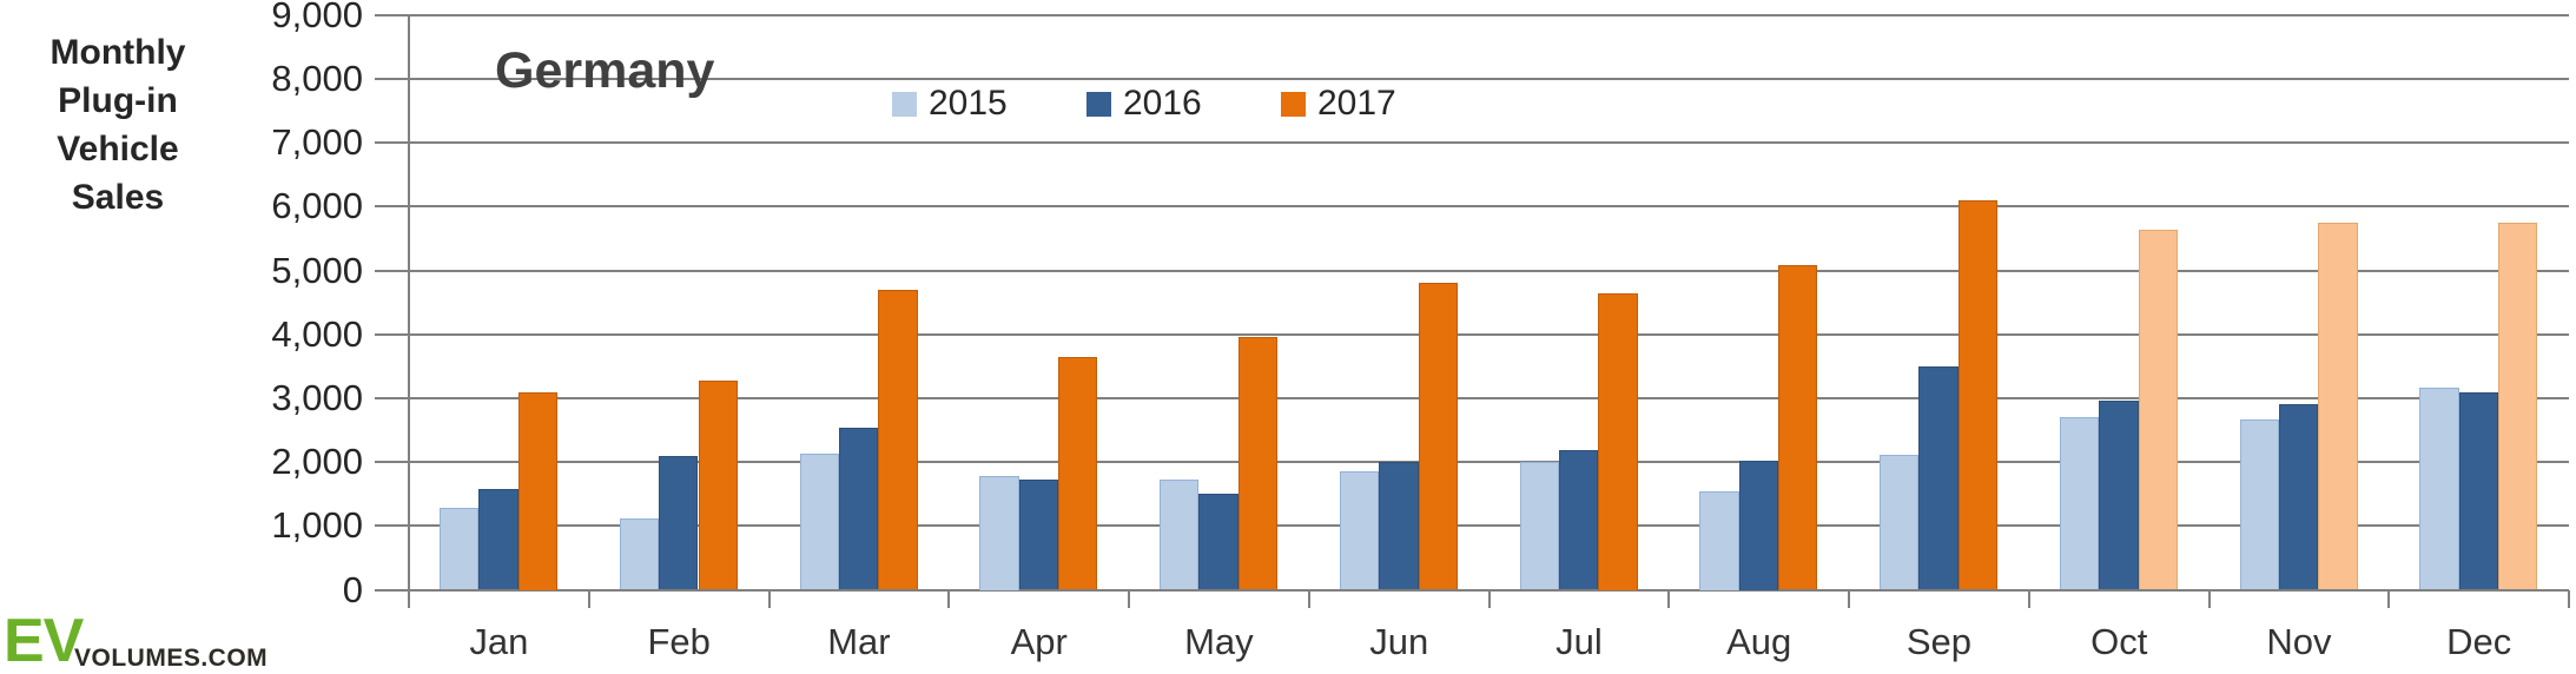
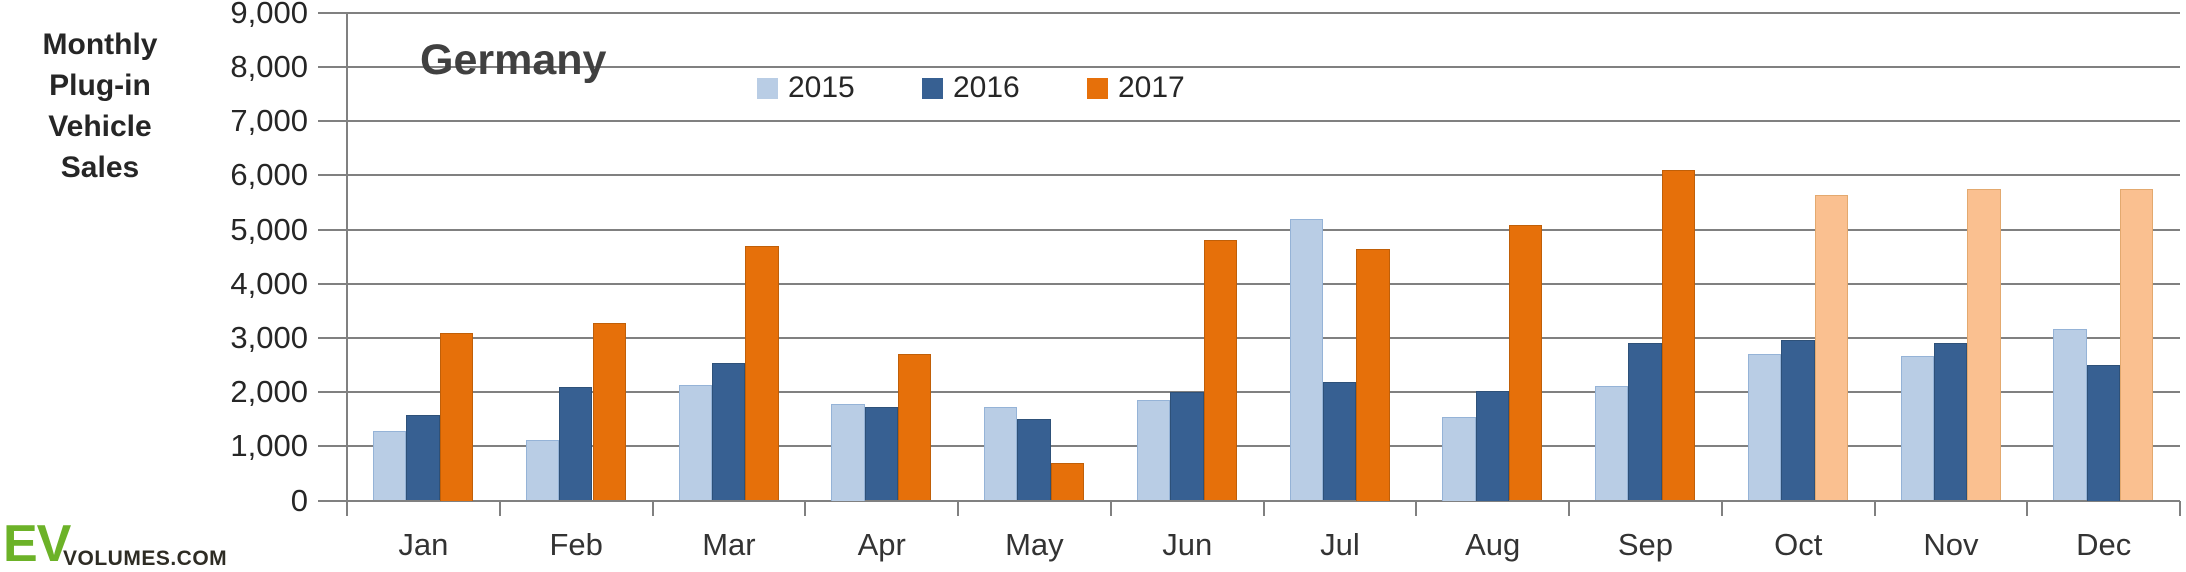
2017/Apr: 3600 -> 2700
2017/May: 4000 -> 700
2015/Jul: 2000 -> 5200
2016/Sep: 3500 -> 2900
2016/Dec: 3100 -> 2500
